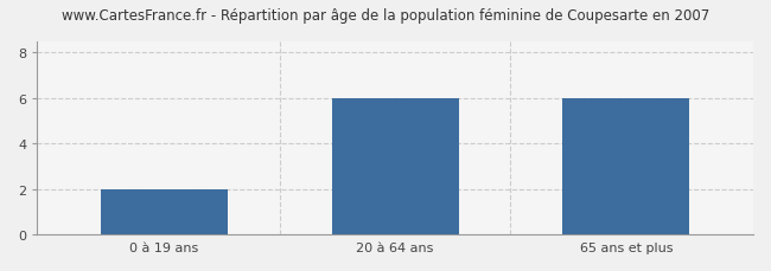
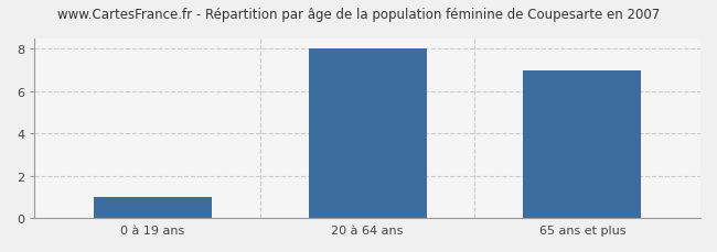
0 à 19 ans: 2 -> 1
20 à 64 ans: 6 -> 8
65 ans et plus: 6 -> 7
